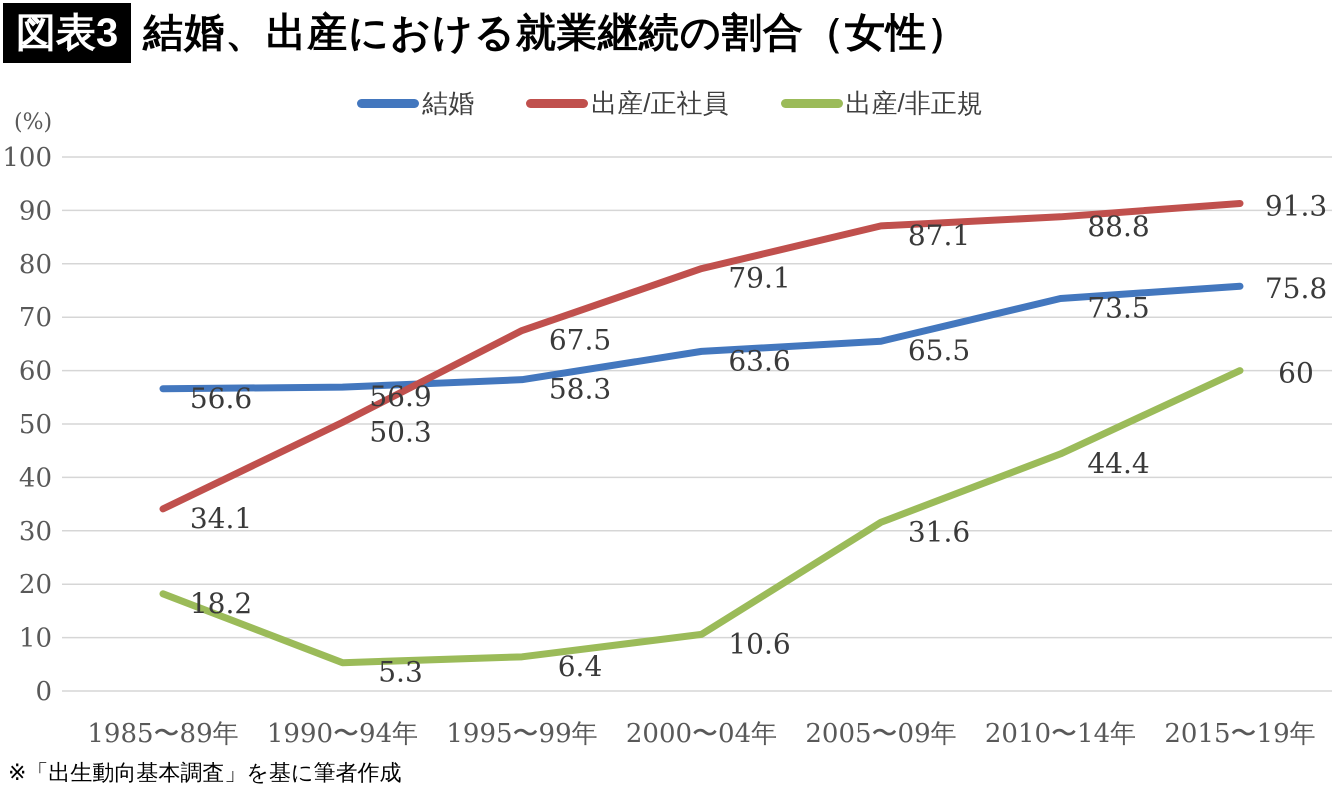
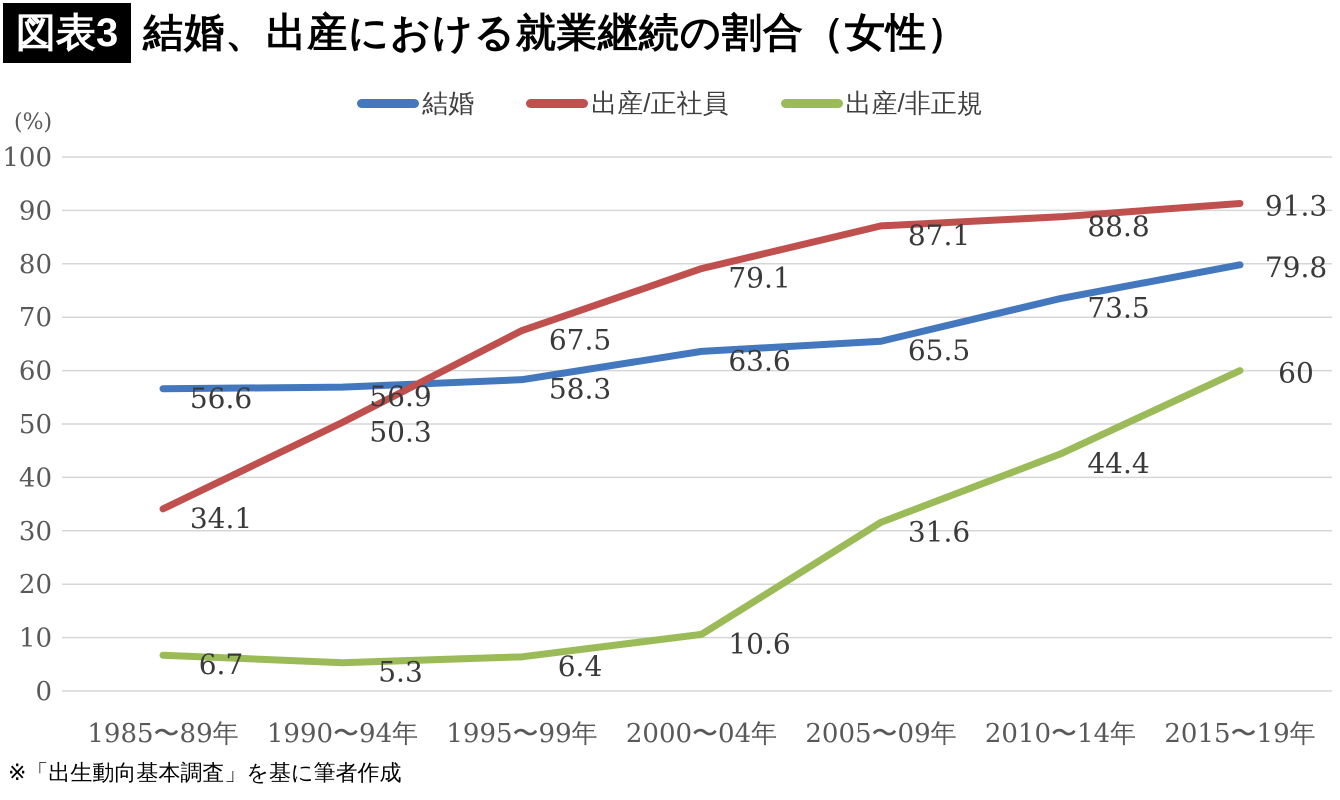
出産/非正規/1985〜89年: 18.2 -> 6.7
結婚/2015〜19年: 75.8 -> 79.8
